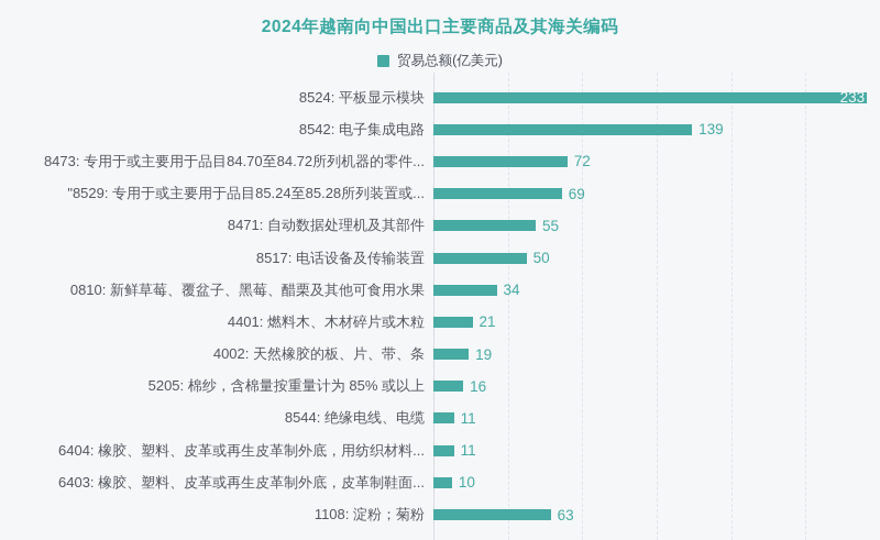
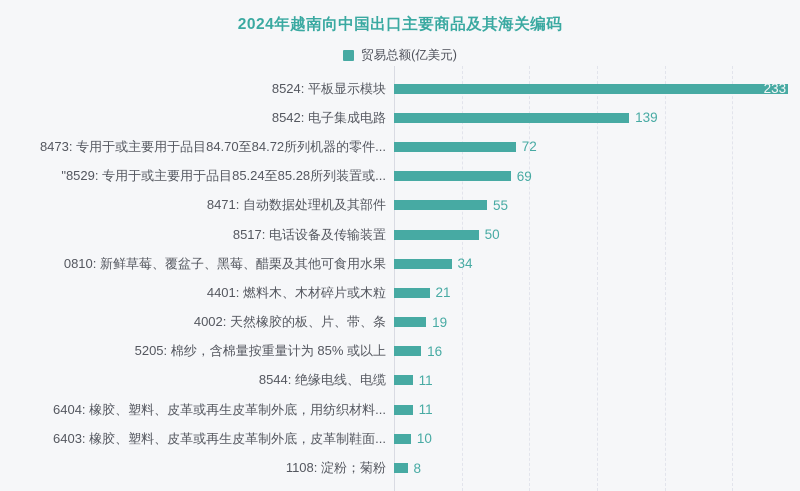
1108: 淀粉；菊粉: 63 -> 8
